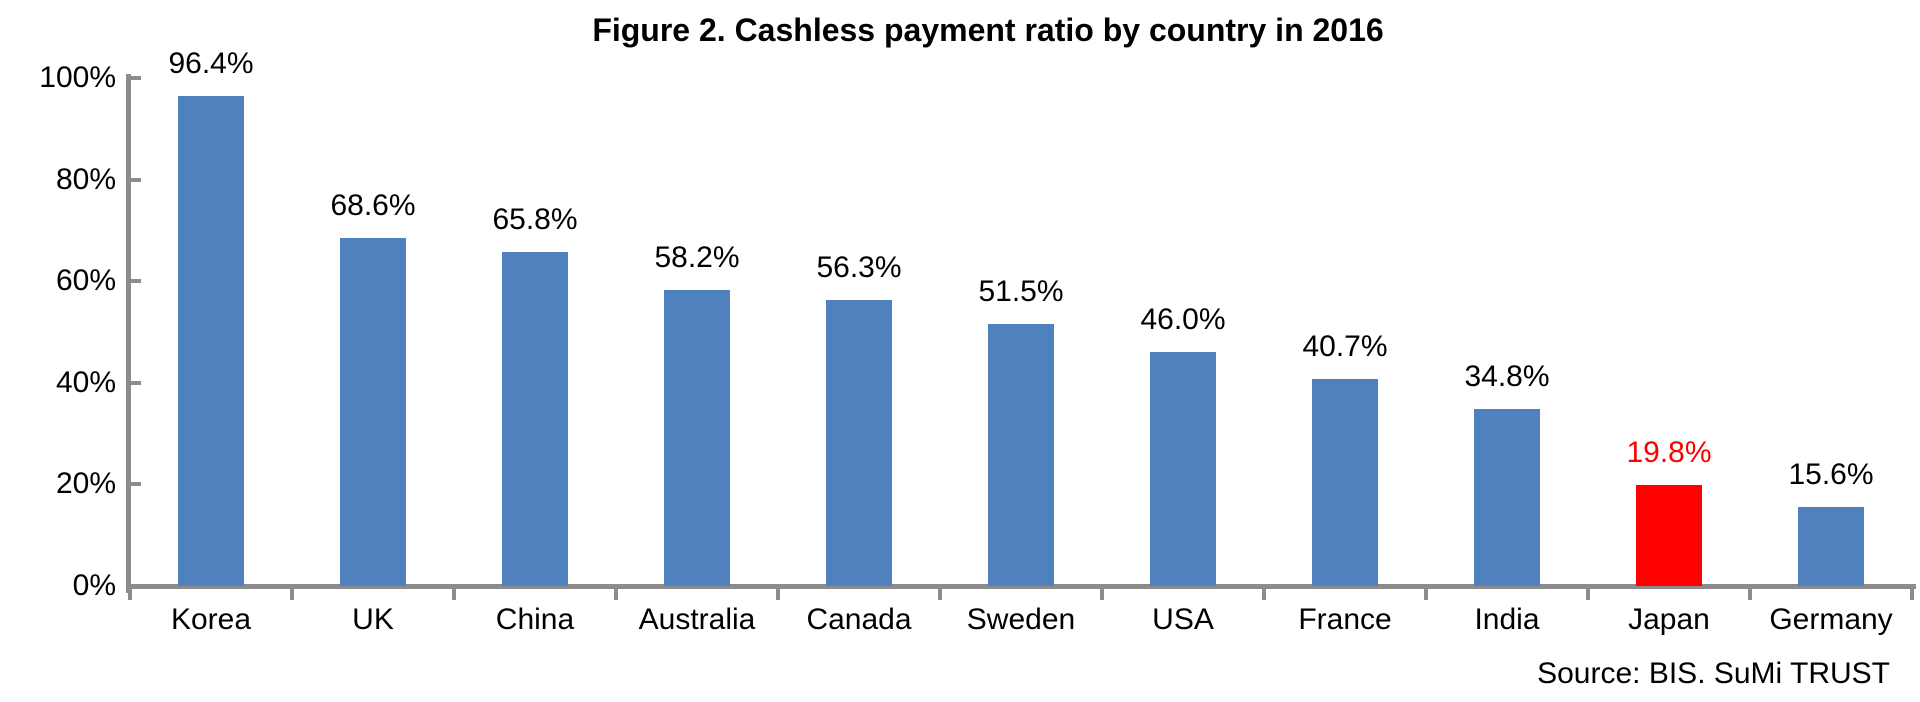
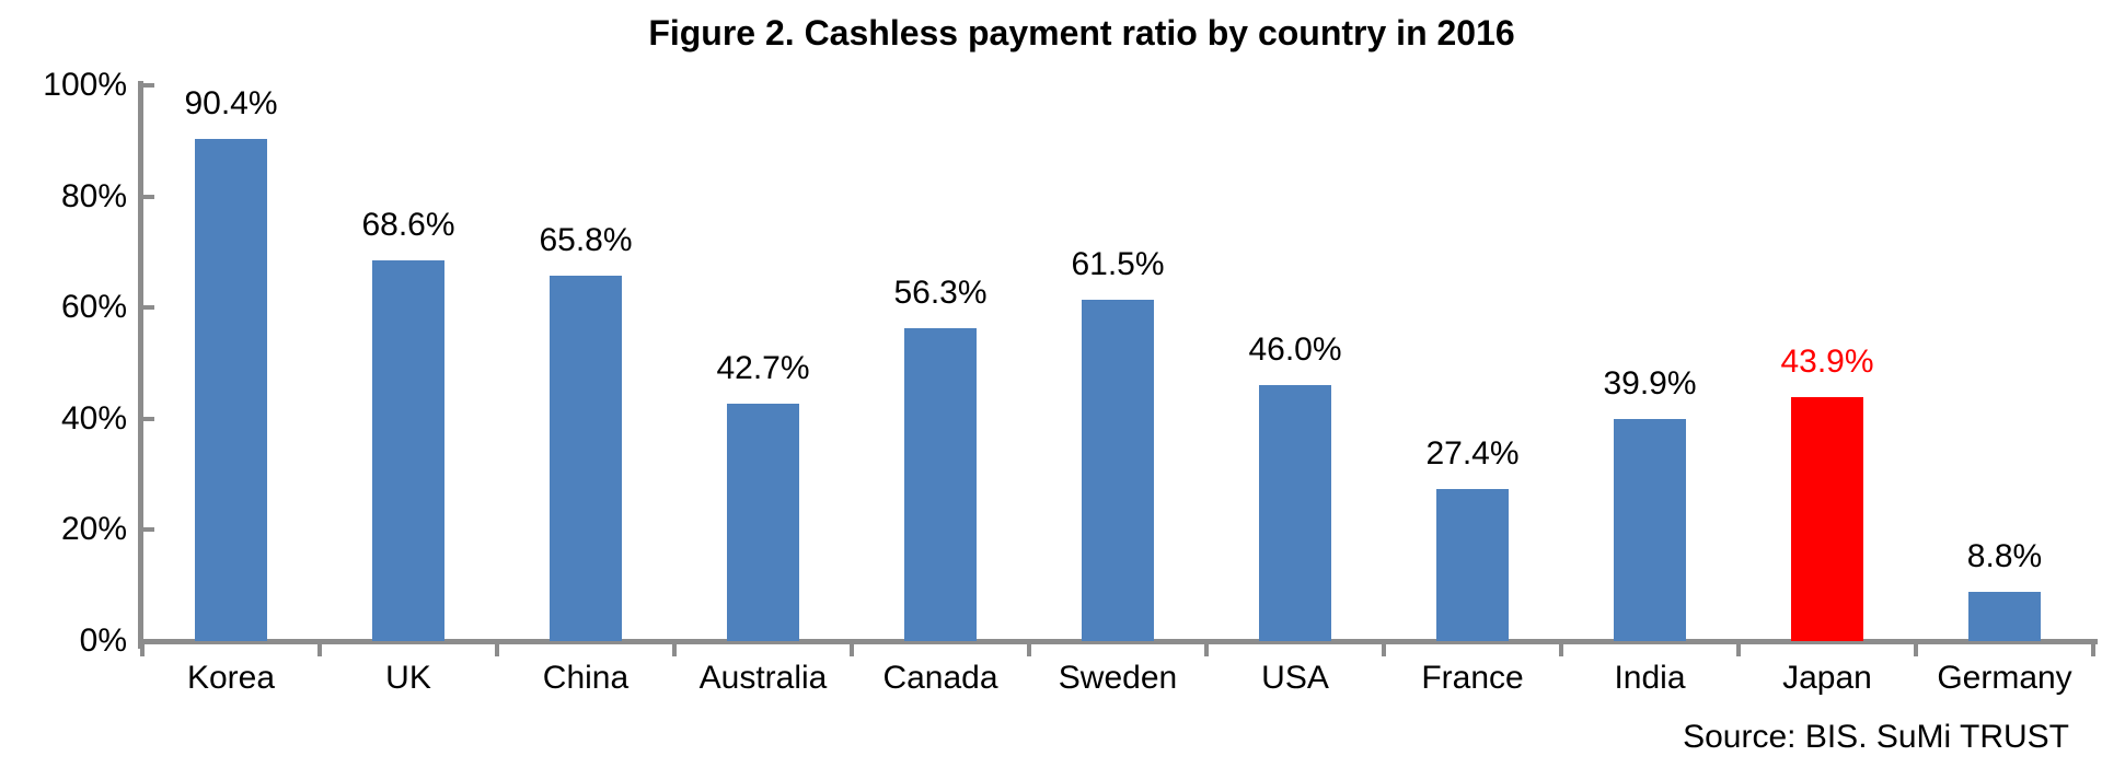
Korea: 96.4% -> 90.4%
Australia: 58.2% -> 42.7%
Sweden: 51.5% -> 61.5%
France: 40.7% -> 27.4%
India: 34.8% -> 39.9%
Japan: 19.8% -> 43.9%
Germany: 15.6% -> 8.8%
